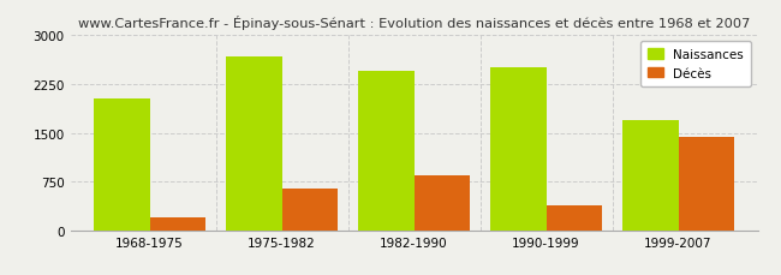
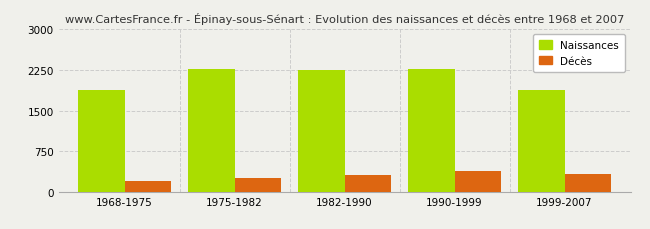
Naissances/1968-1975: 2020 -> 1870
Naissances/1975-1982: 2660 -> 2270
Décès/1975-1982: 640 -> 270
Naissances/1982-1990: 2440 -> 2240
Décès/1982-1990: 840 -> 320
Naissances/1990-1999: 2500 -> 2270
Naissances/1999-2007: 1700 -> 1870
Décès/1999-2007: 1440 -> 340
